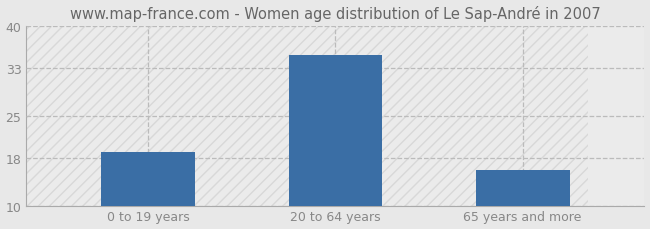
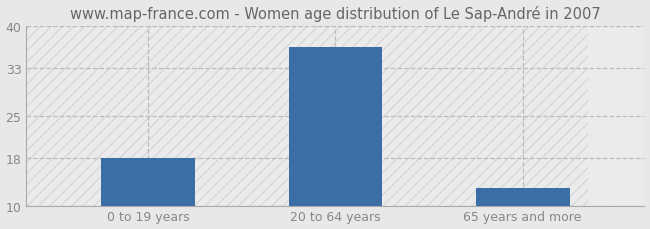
0 to 19 years: 19.0 -> 18.0
20 to 64 years: 35.2 -> 36.5
65 years and more: 16.0 -> 13.0
